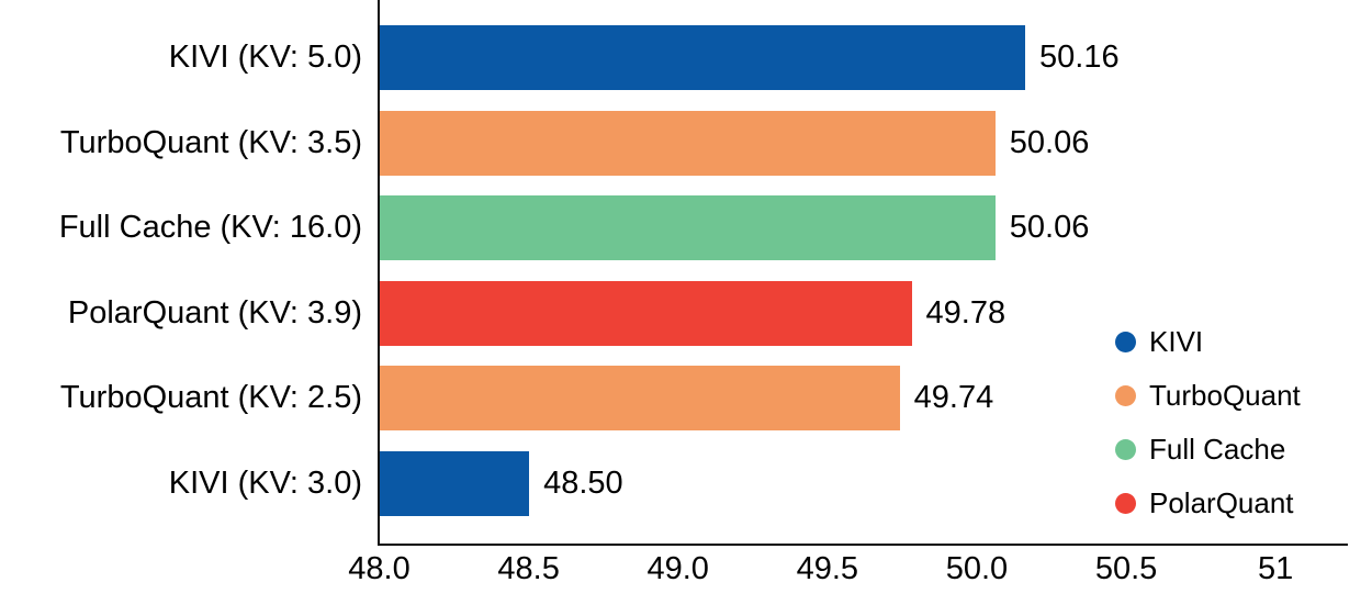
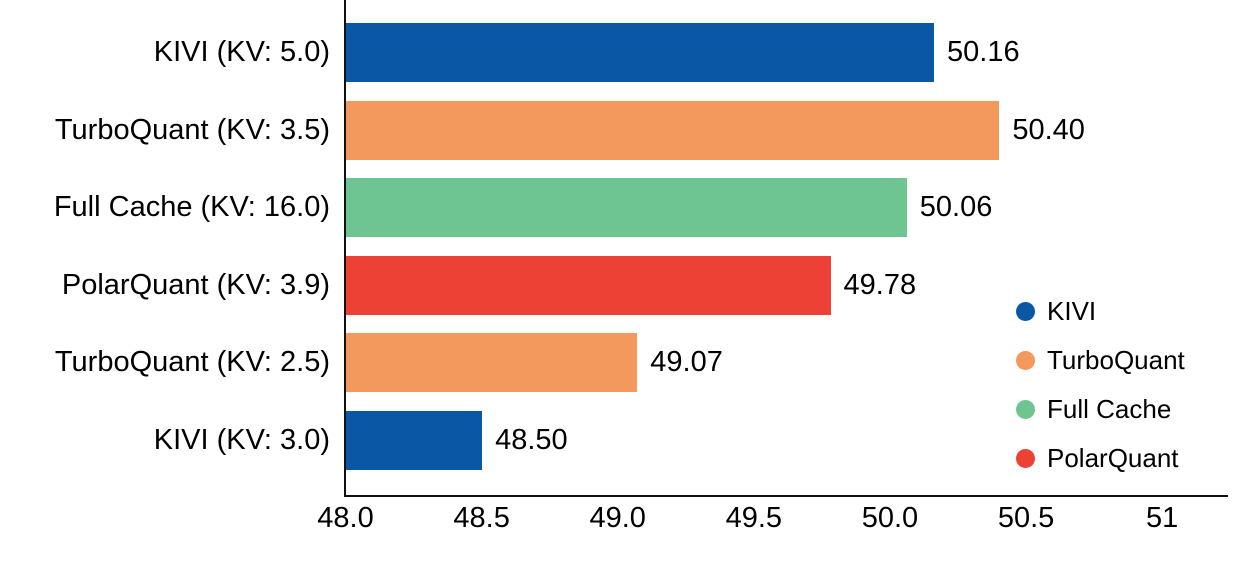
TurboQuant (KV: 3.5): 50.06 -> 50.40
TurboQuant (KV: 2.5): 49.74 -> 49.07
